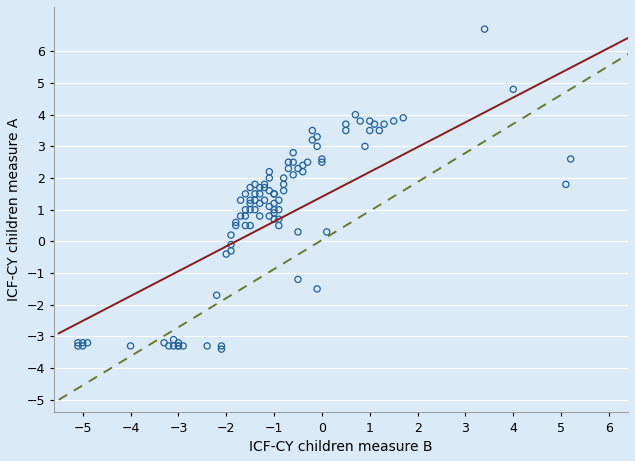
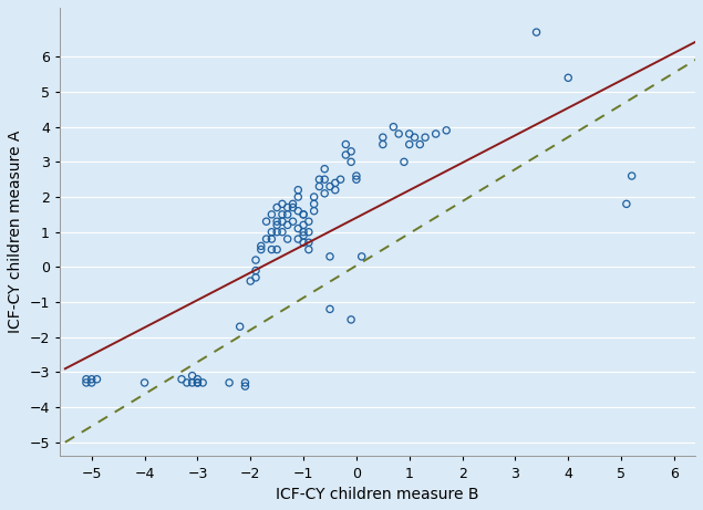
4: 4.8 -> 5.4
